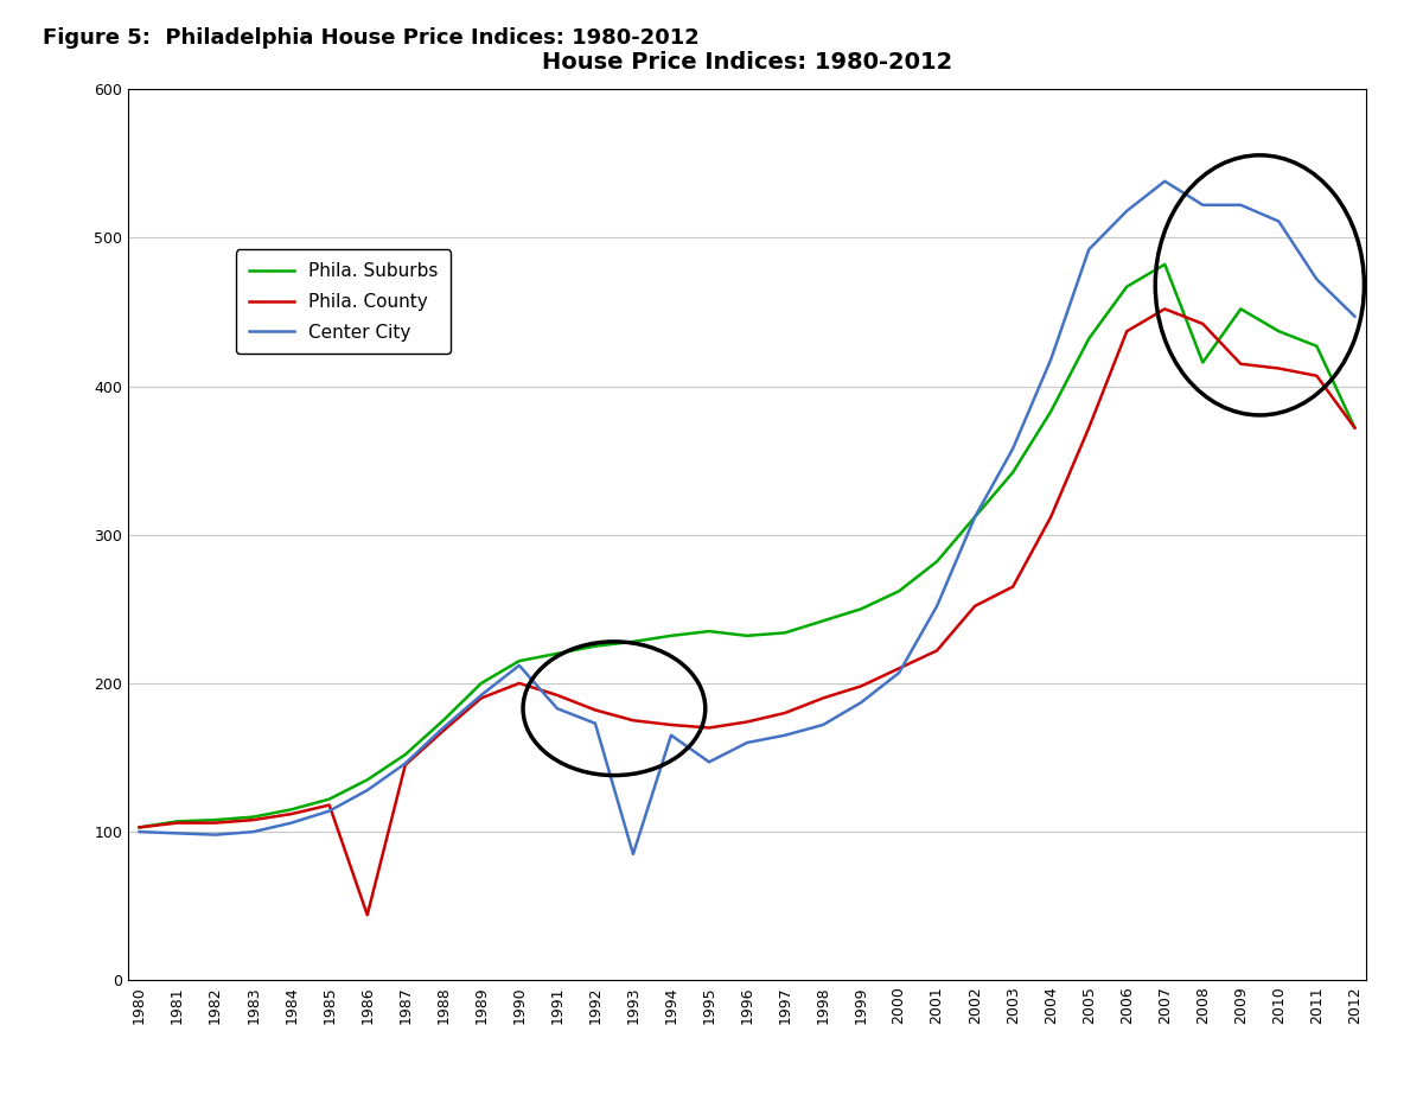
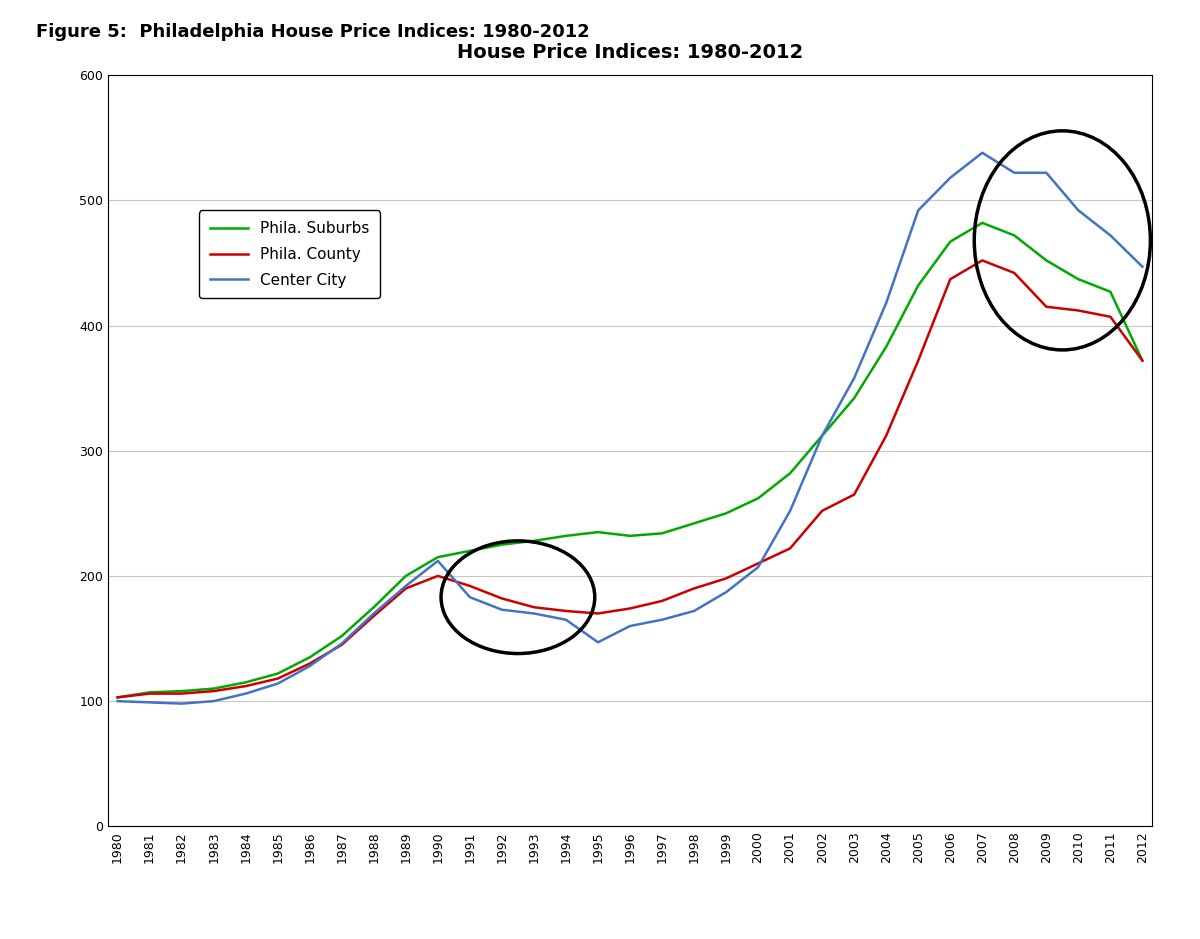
Phila. County/1986: 44 -> 130
Center City/1993: 85 -> 170
Phila. Suburbs/2008: 416 -> 472
Center City/2010: 511 -> 492
